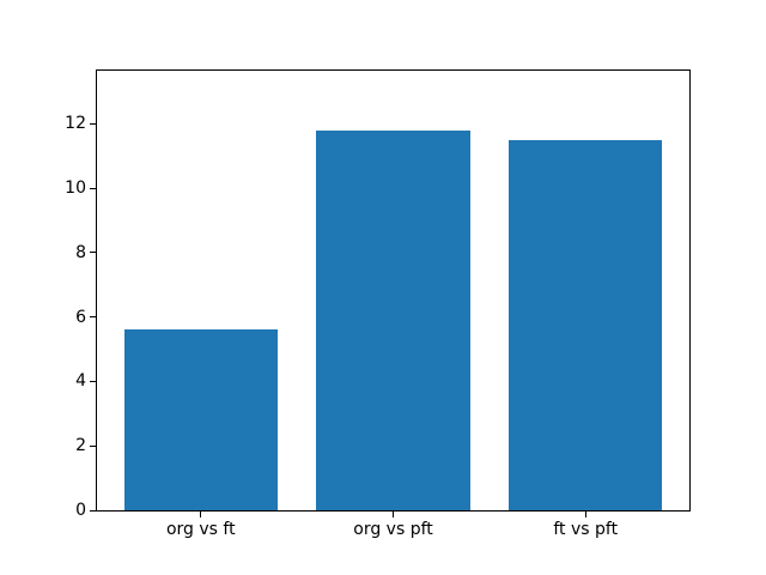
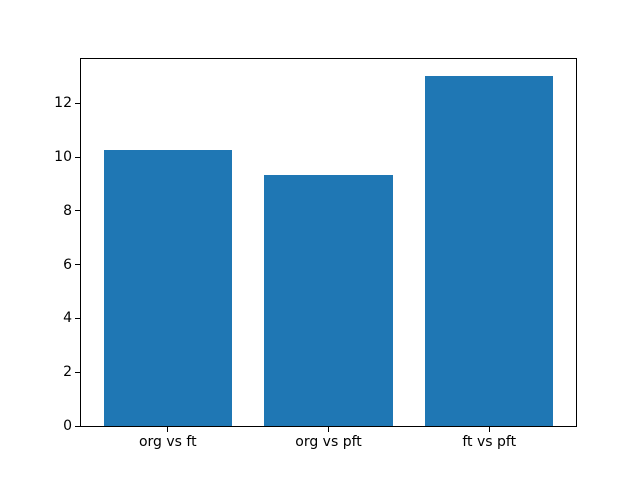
org vs ft: 5.6 -> 10.2
org vs pft: 11.8 -> 9.3
ft vs pft: 11.5 -> 13.0
